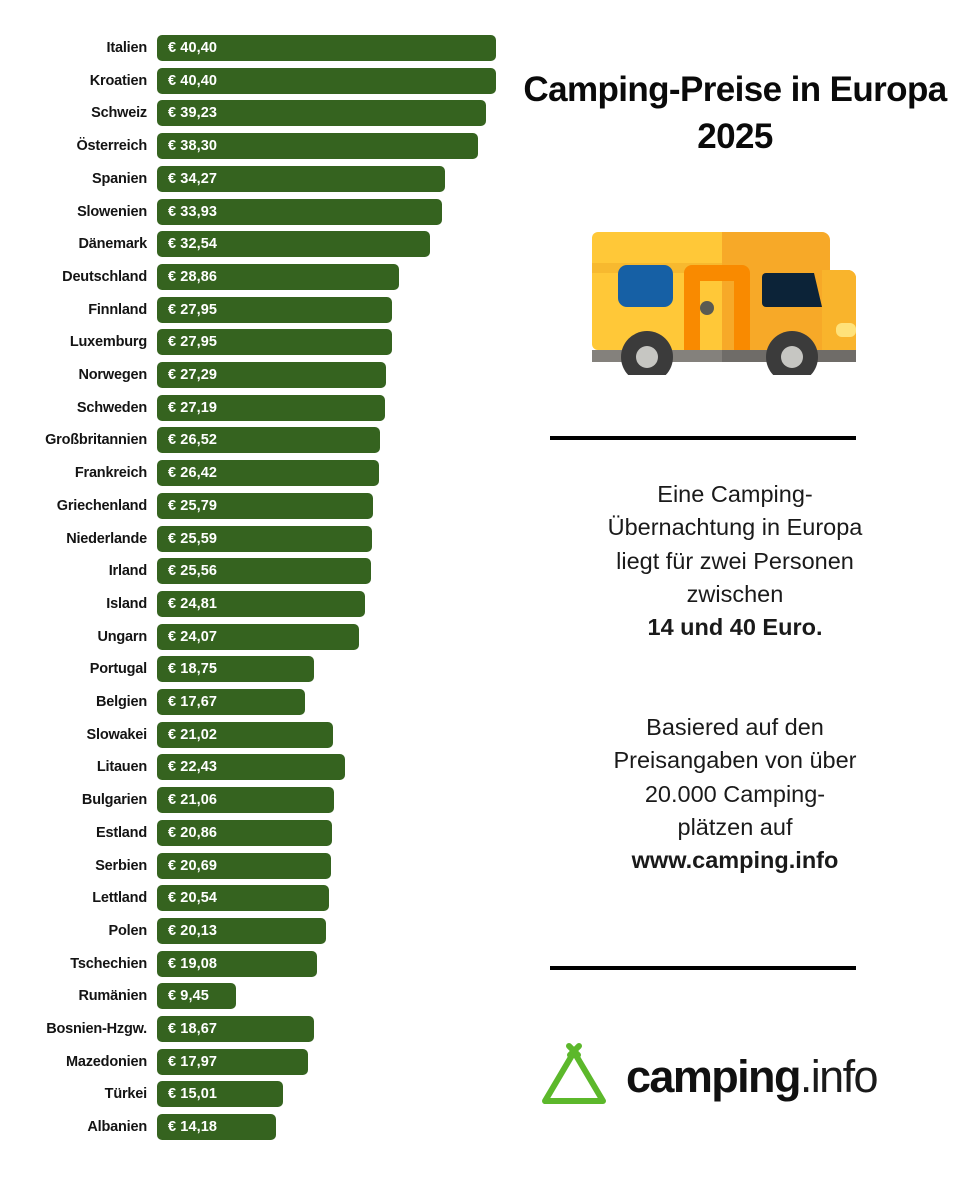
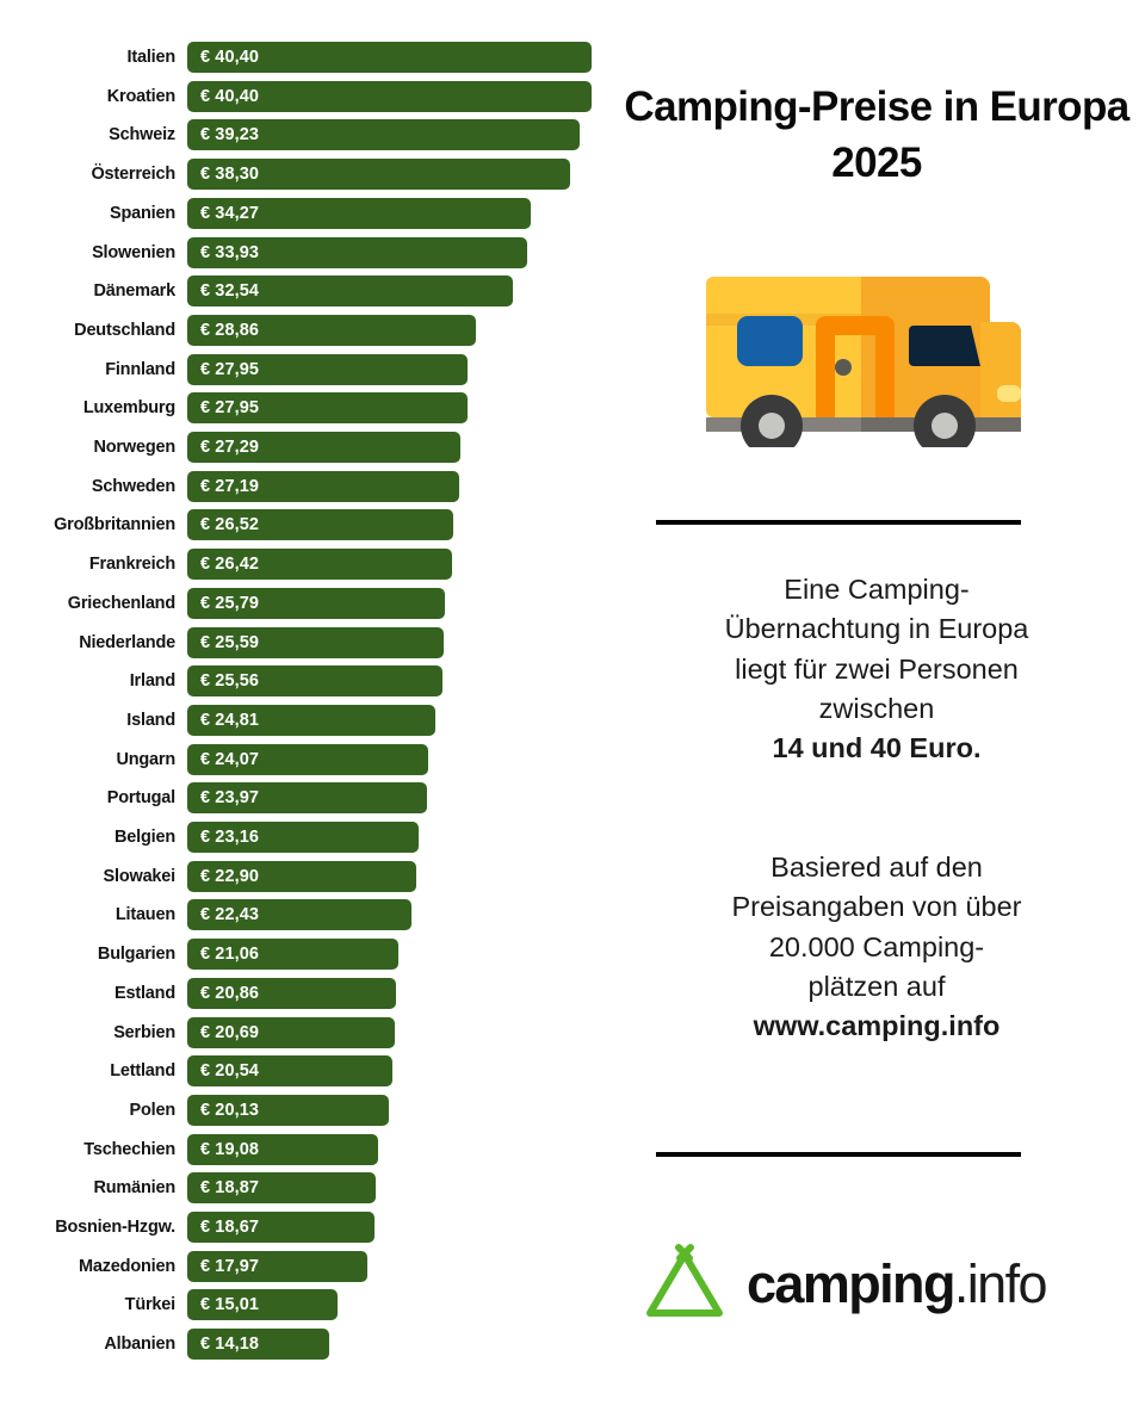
Portugal: 18,75 -> 23,97
Belgien: 17,67 -> 23,16
Slowakei: 21,02 -> 22,90
Rumänien: 9,45 -> 18,87
